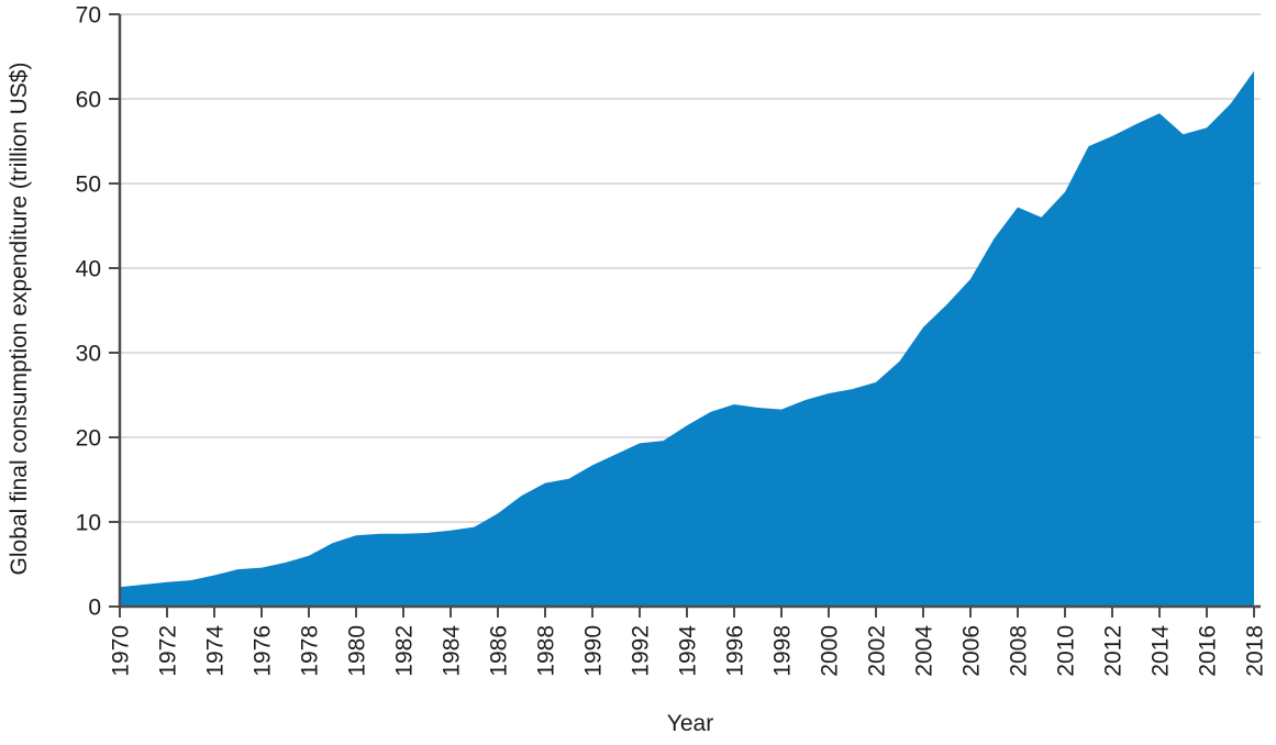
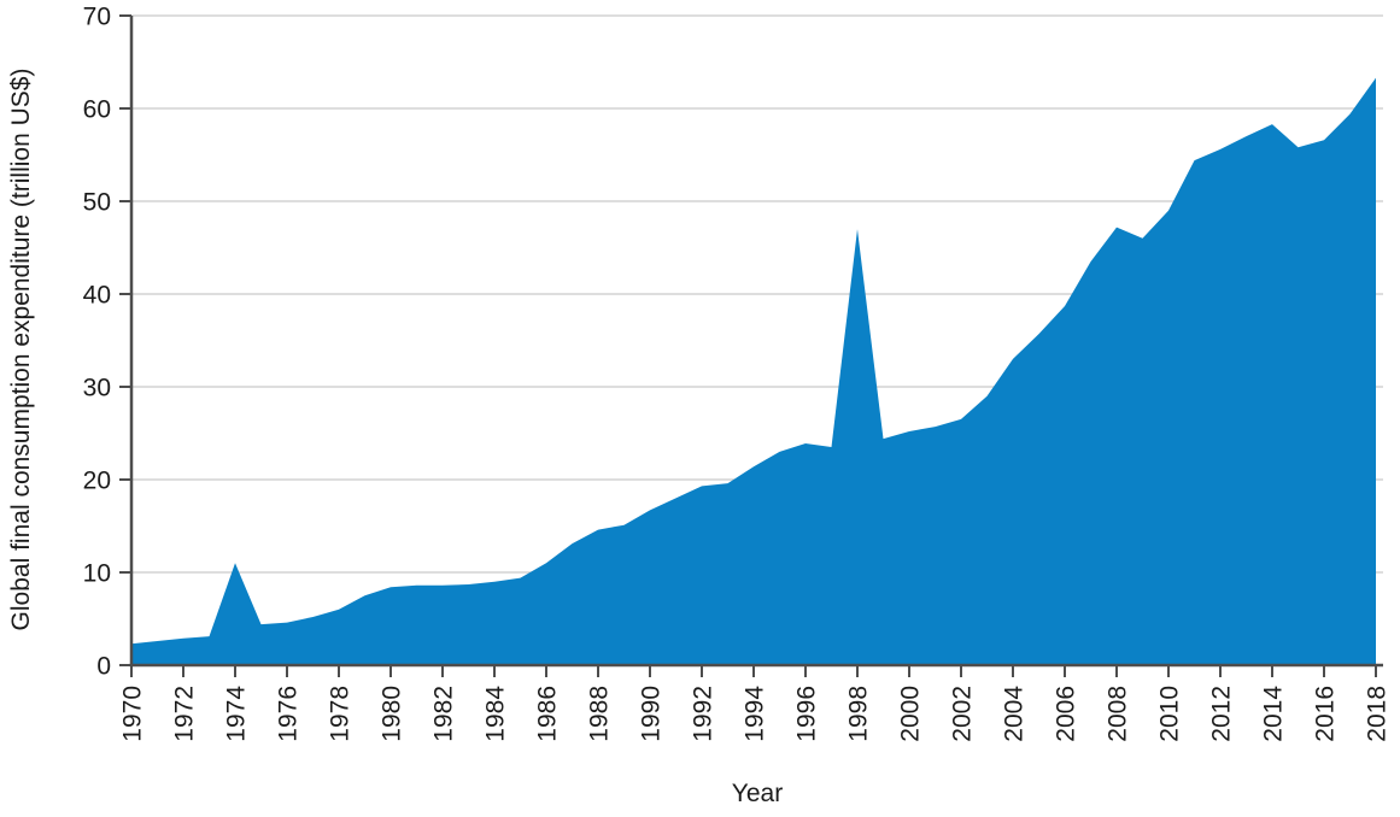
1974: 4 -> 11
1998: 23 -> 47
